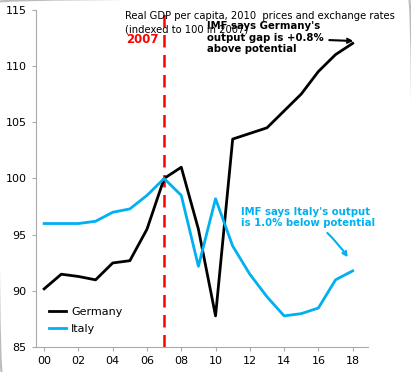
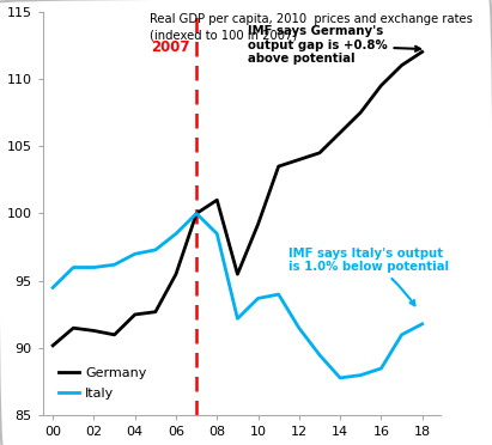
Italy/00: 96.0 -> 94.5
Germany/10: 87.8 -> 99.2
Italy/10: 98.2 -> 93.7
